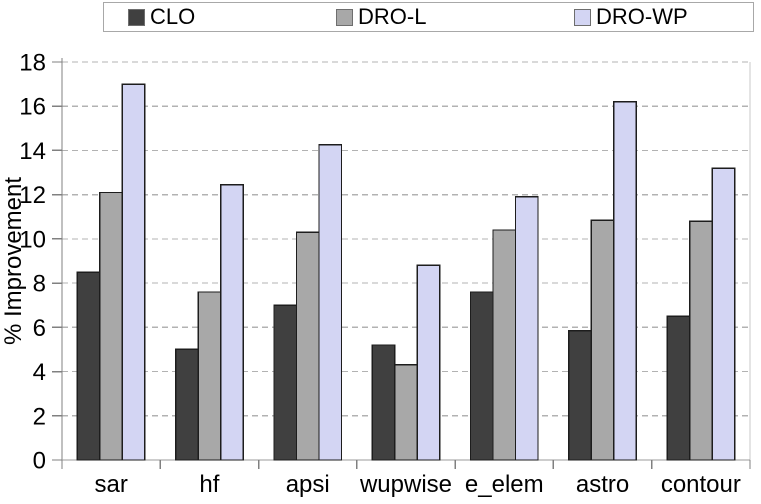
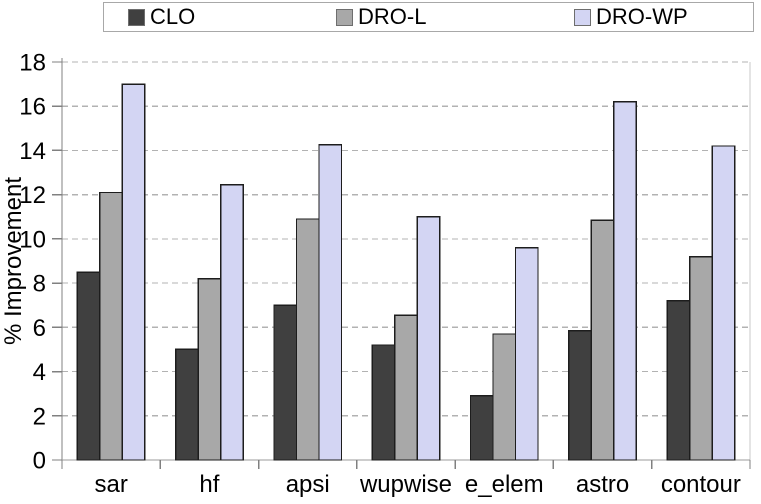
DRO-L/hf: 7.6 -> 8.2
DRO-L/apsi: 10.3 -> 10.9
DRO-L/wupwise: 4.3 -> 6.5
DRO-WP/wupwise: 8.8 -> 11.0
CLO/e_elem: 7.6 -> 2.9
DRO-L/e_elem: 10.4 -> 5.7
DRO-WP/e_elem: 11.9 -> 9.6
CLO/contour: 6.5 -> 7.2
DRO-L/contour: 10.8 -> 9.2
DRO-WP/contour: 13.2 -> 14.2
